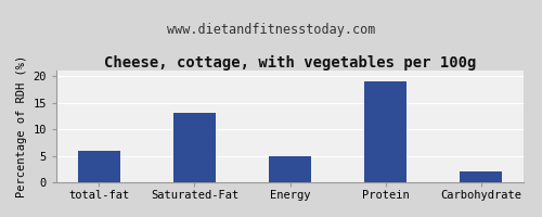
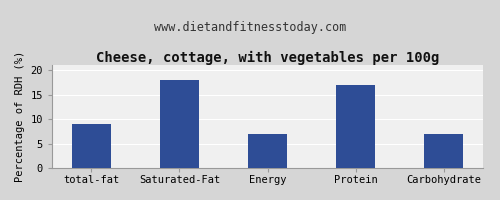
total-fat: 6 -> 9
Saturated-Fat: 13 -> 18
Energy: 5 -> 7
Protein: 19 -> 17
Carbohydrate: 2 -> 7
